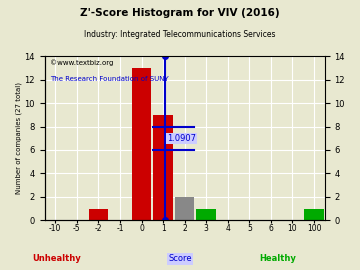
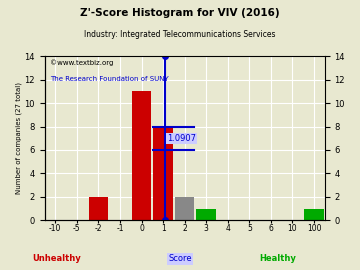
-2: 1 -> 2
0: 13 -> 11
1: 9 -> 8
